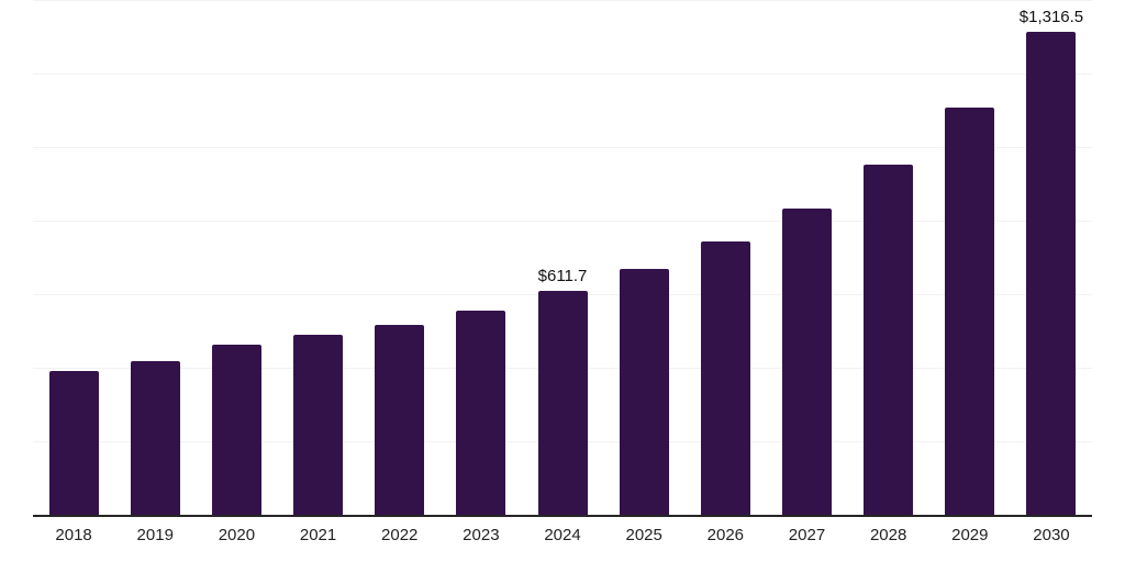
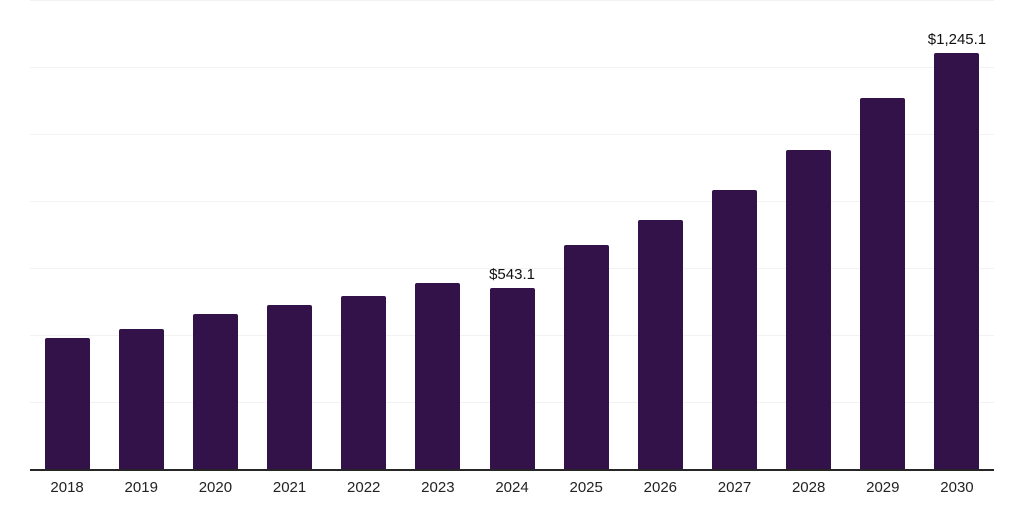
2024: $611.7 -> $543.1
2030: $1,316.5 -> $1,245.1
